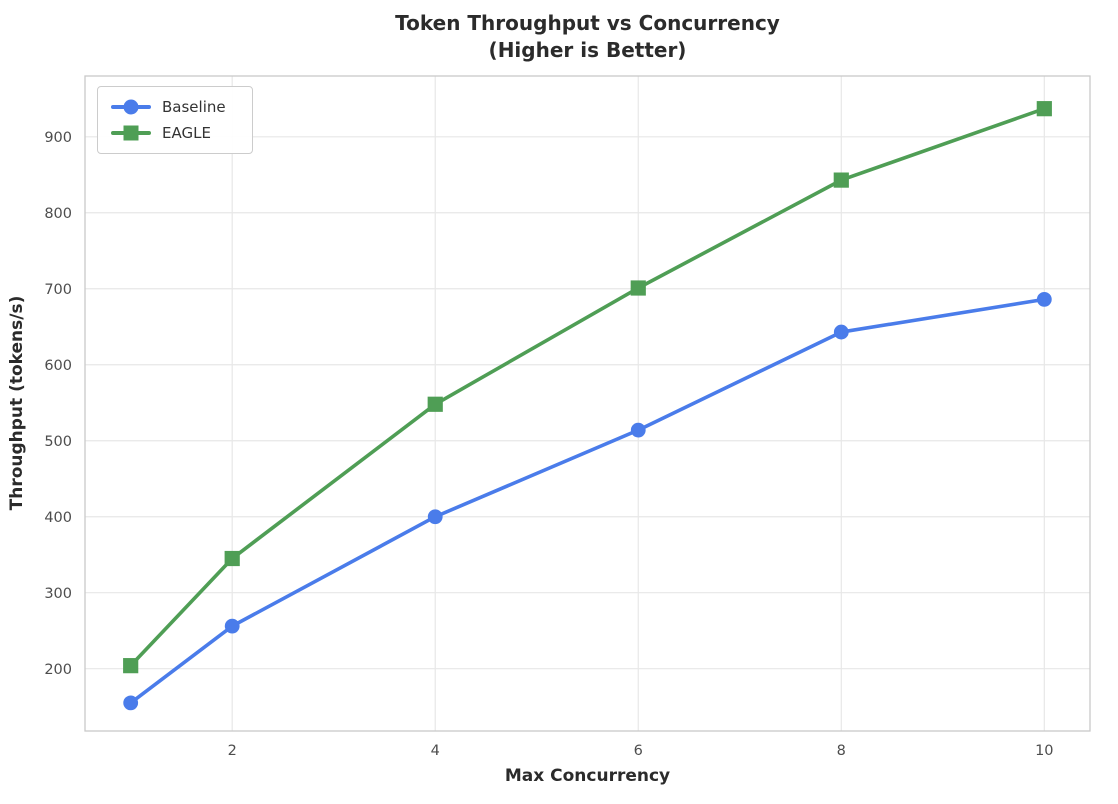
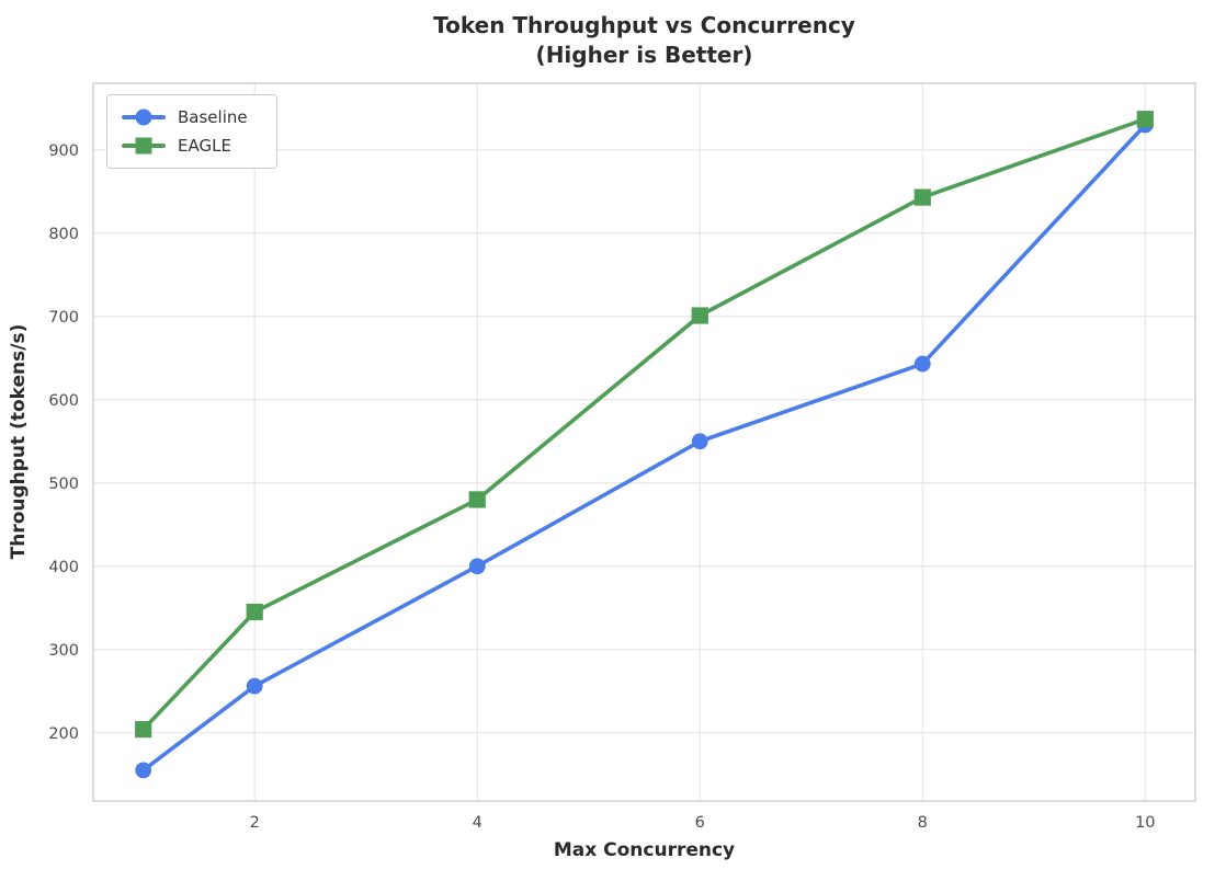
EAGLE/4: 550 -> 480
Baseline/6: 510 -> 550
Baseline/10: 690 -> 930
